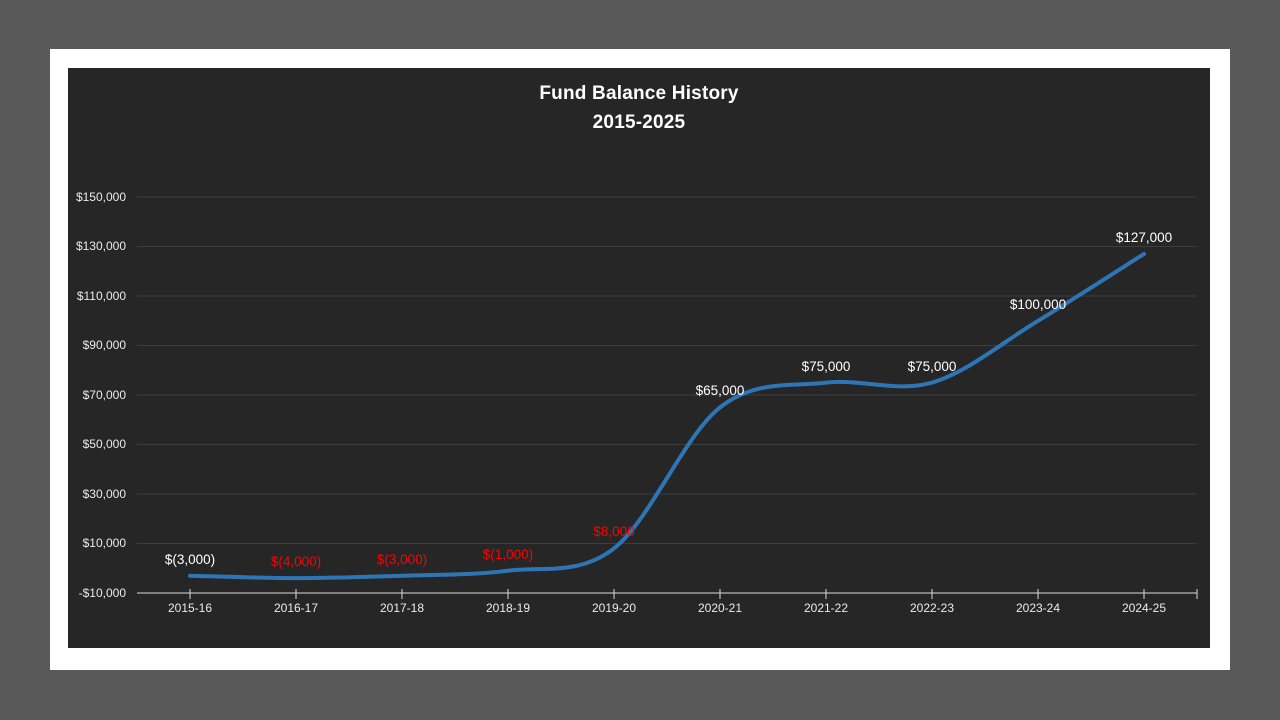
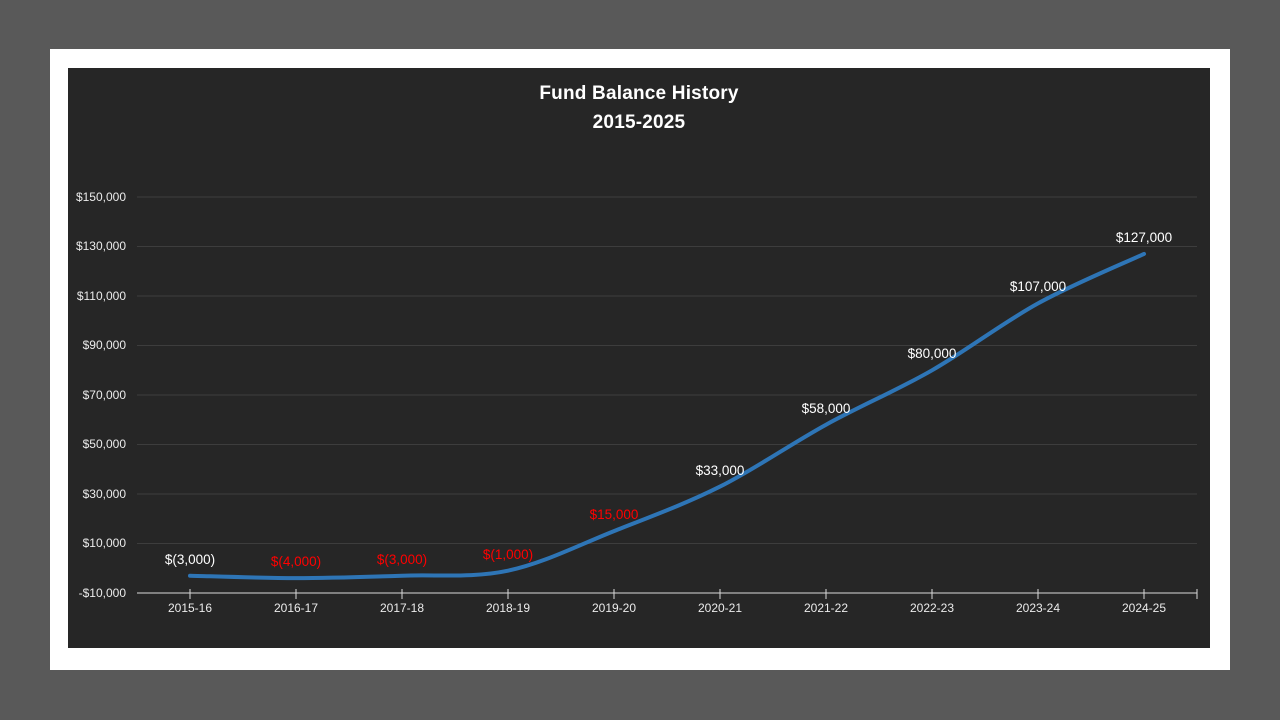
2019-20: $8,000 -> $15,000
2020-21: $65,000 -> $33,000
2021-22: $75,000 -> $58,000
2022-23: $75,000 -> $80,000
2023-24: $100,000 -> $107,000
